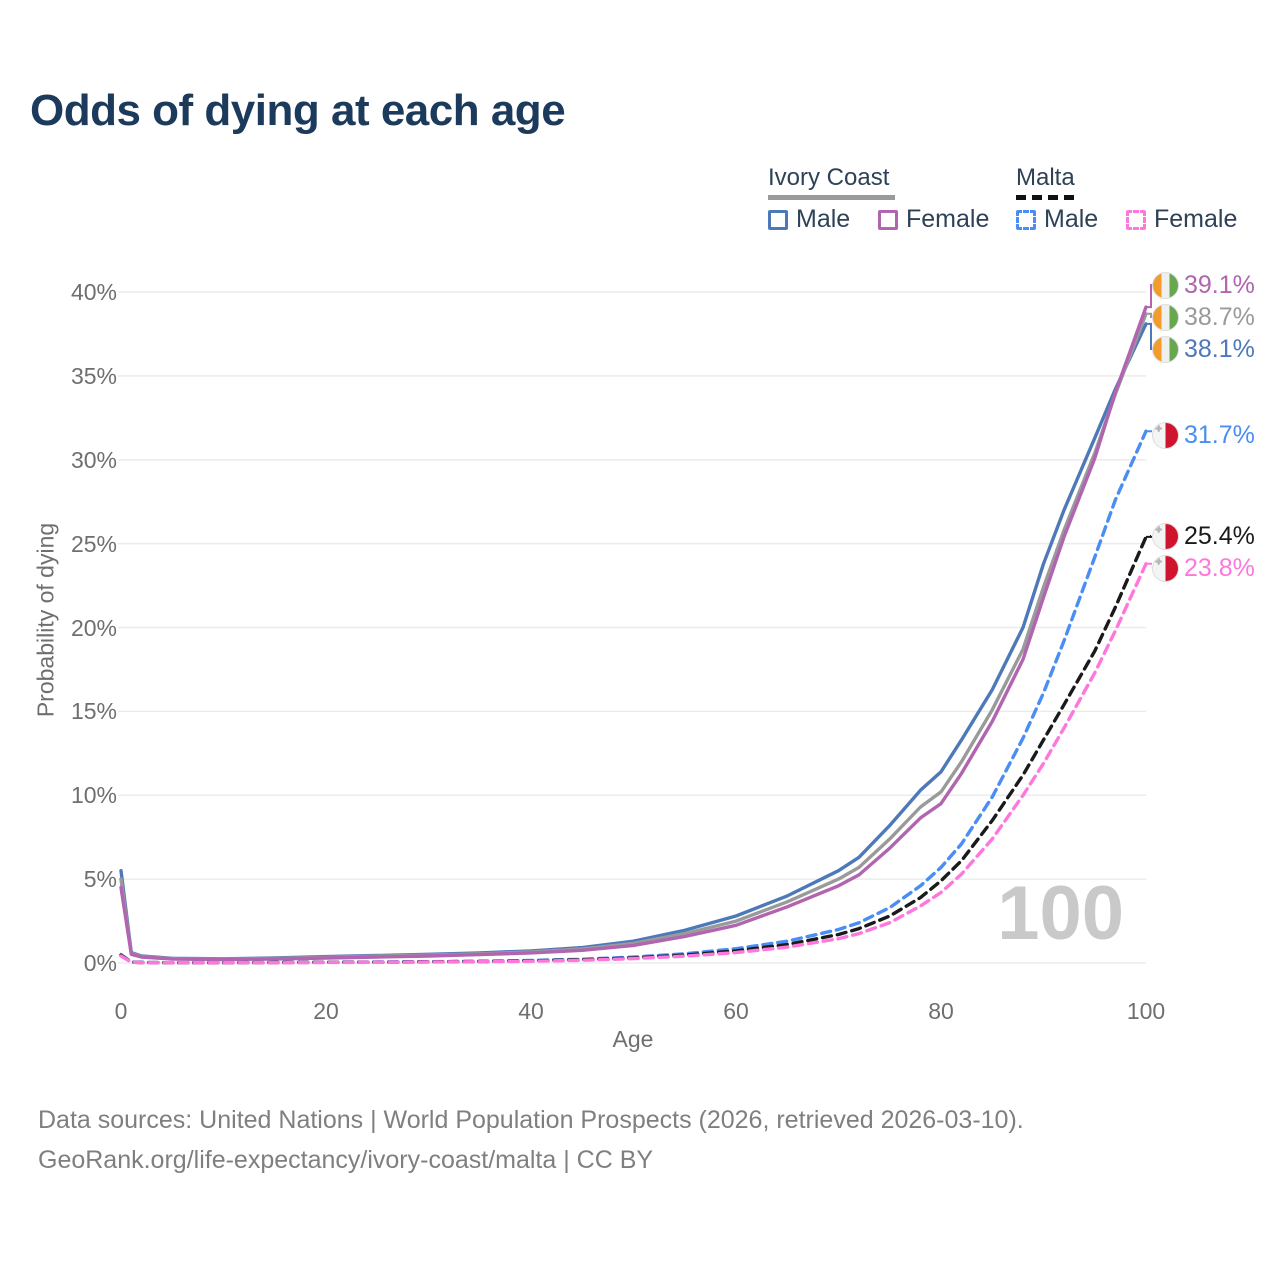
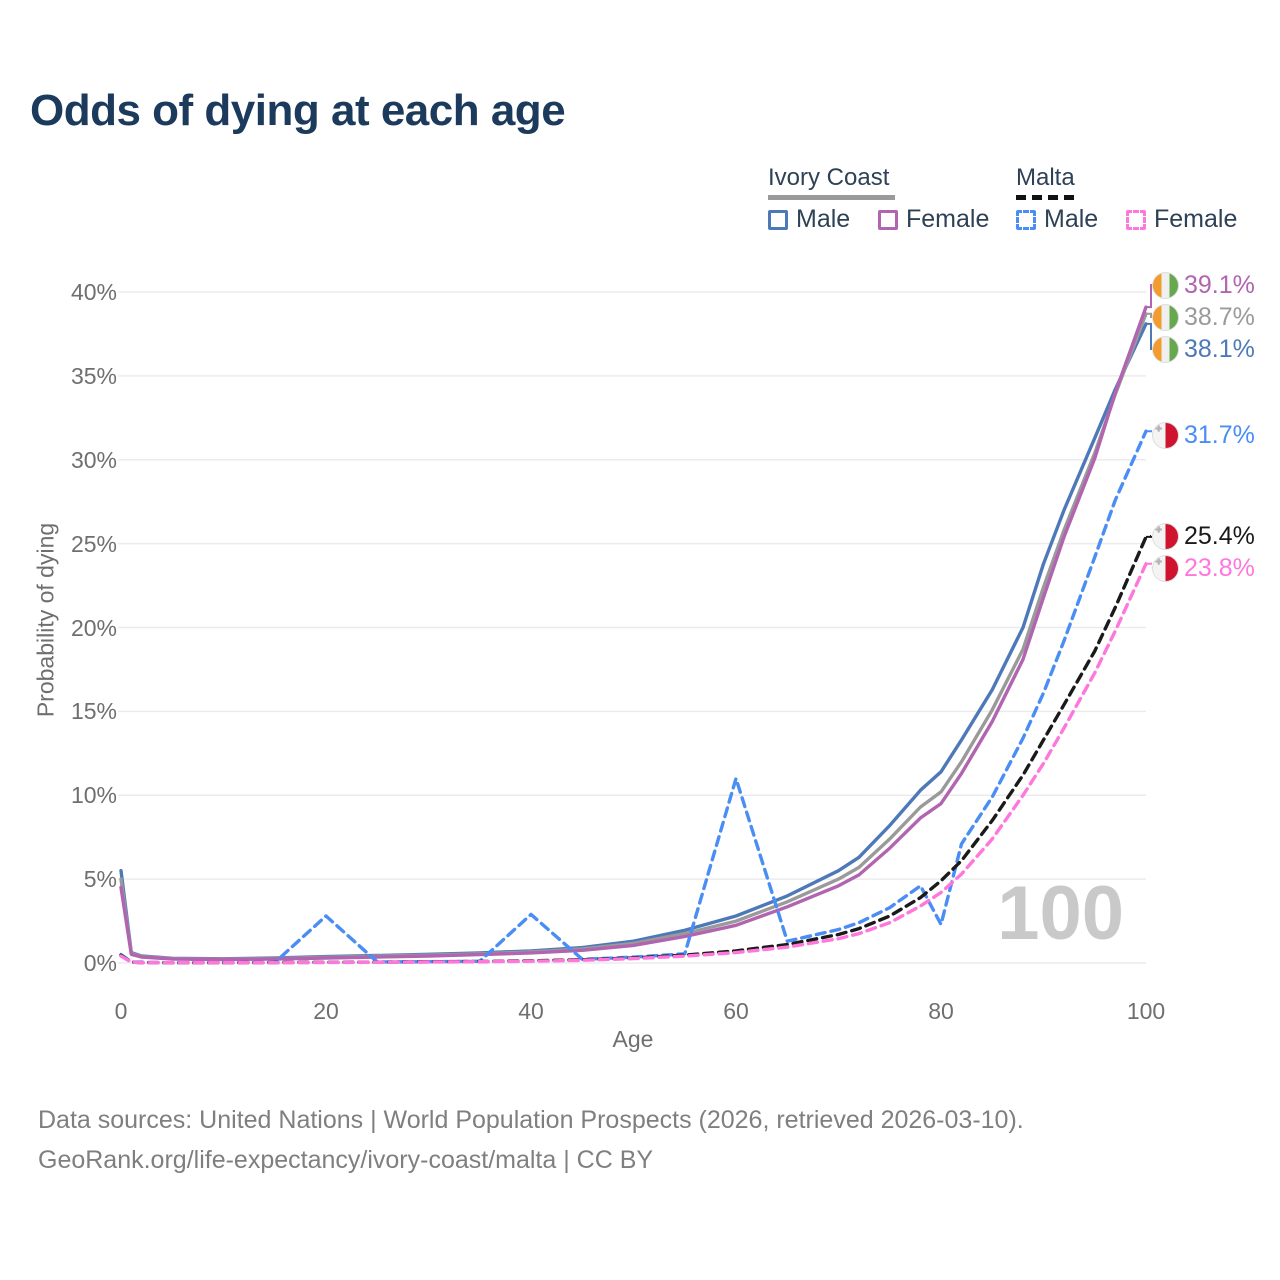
Malta Male/20: 0.1% -> 2.8%
Malta Male/40: 0.1% -> 2.9%
Malta Male/60: 0.8% -> 11.0%
Malta Male/80: 5.7% -> 2.3%
